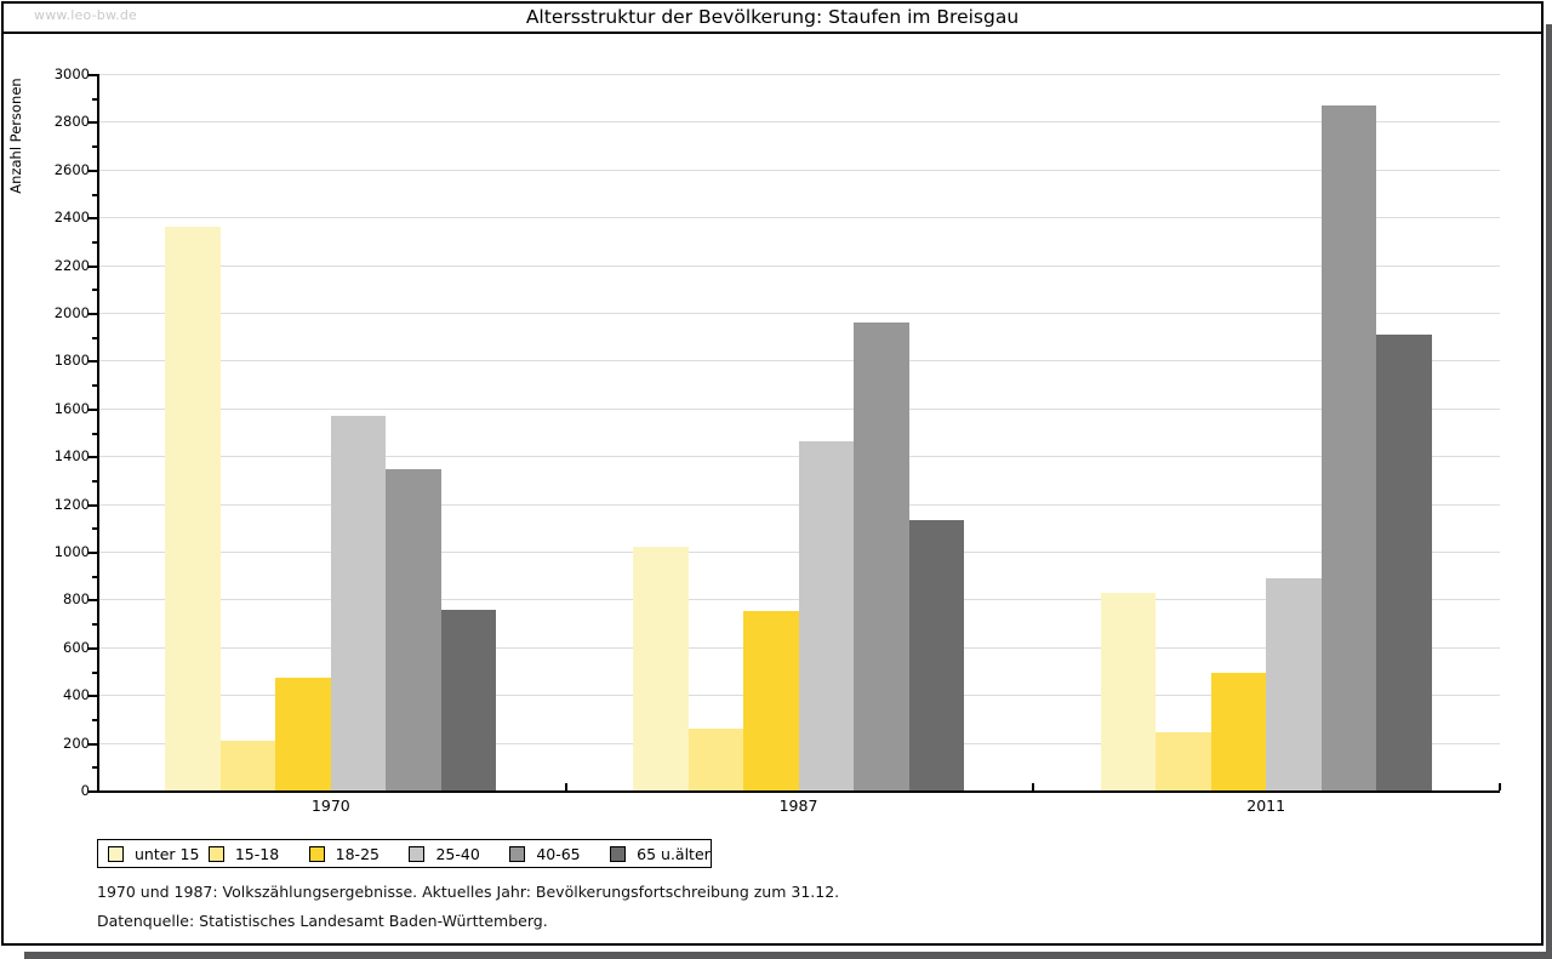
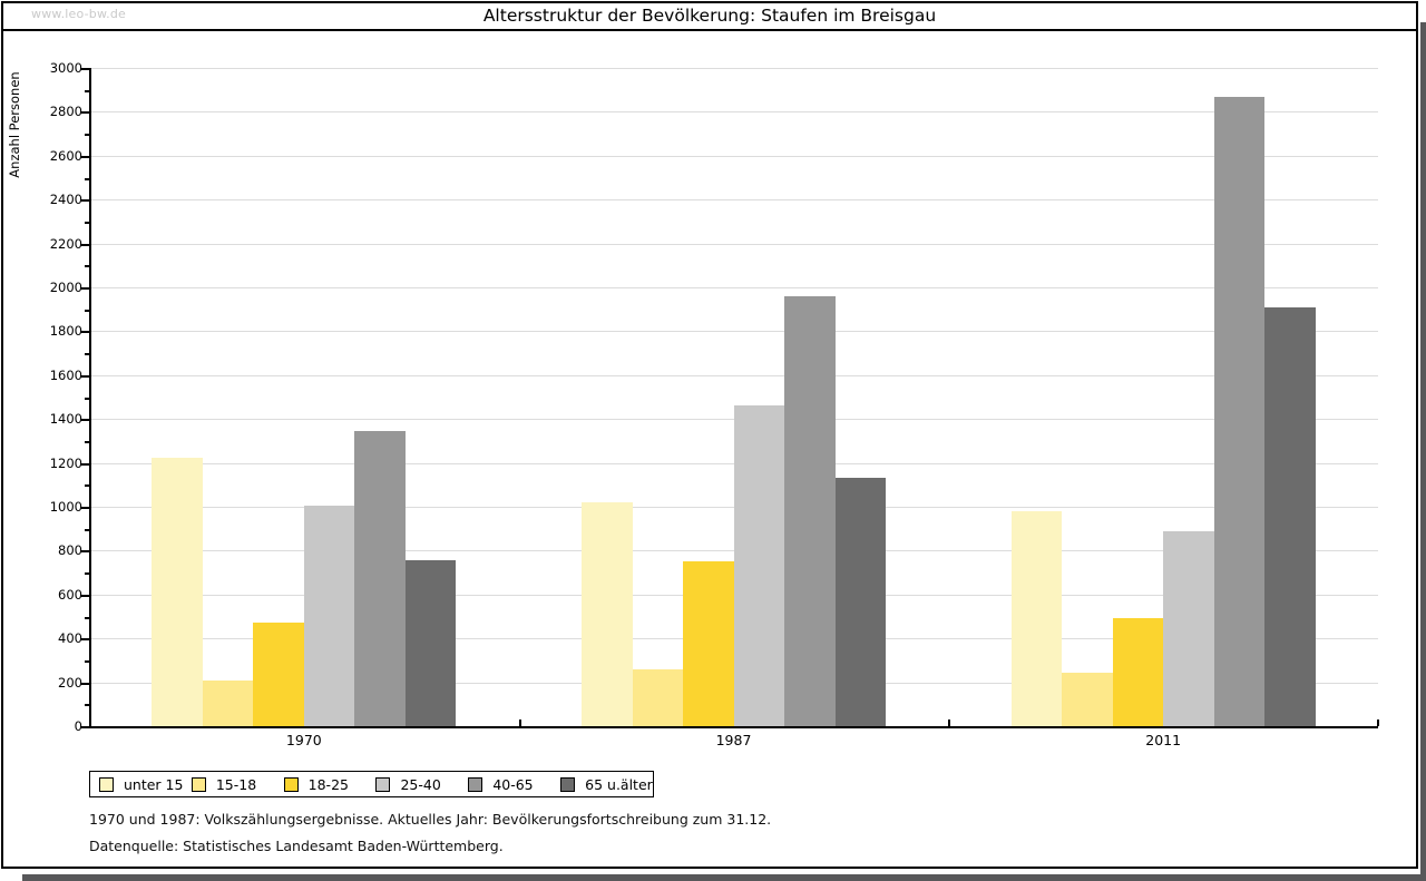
unter 15/1970: 2360 -> 1220
25-40/1970: 1570 -> 1000
unter 15/2011: 830 -> 980
